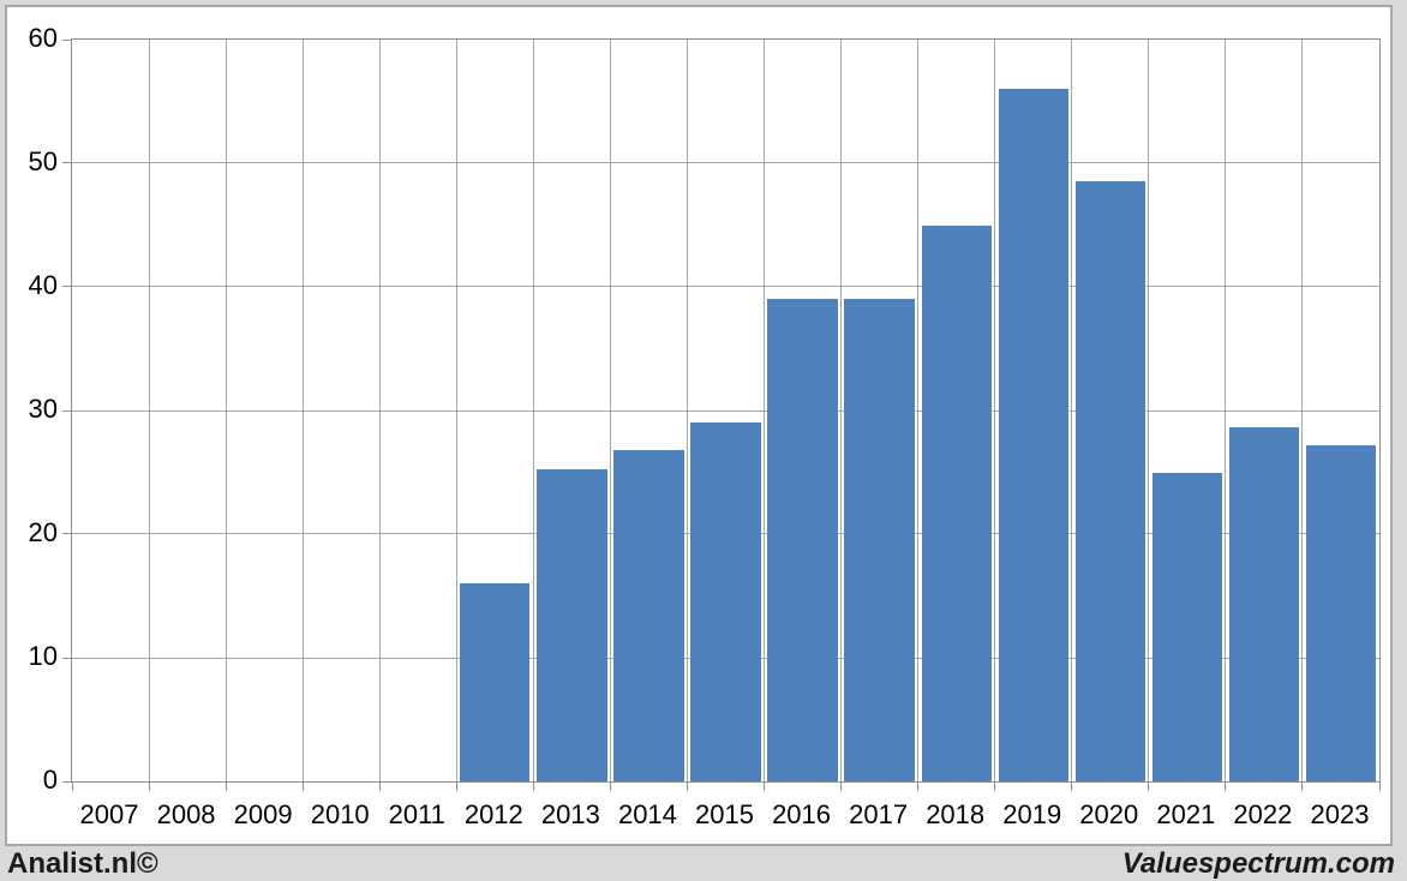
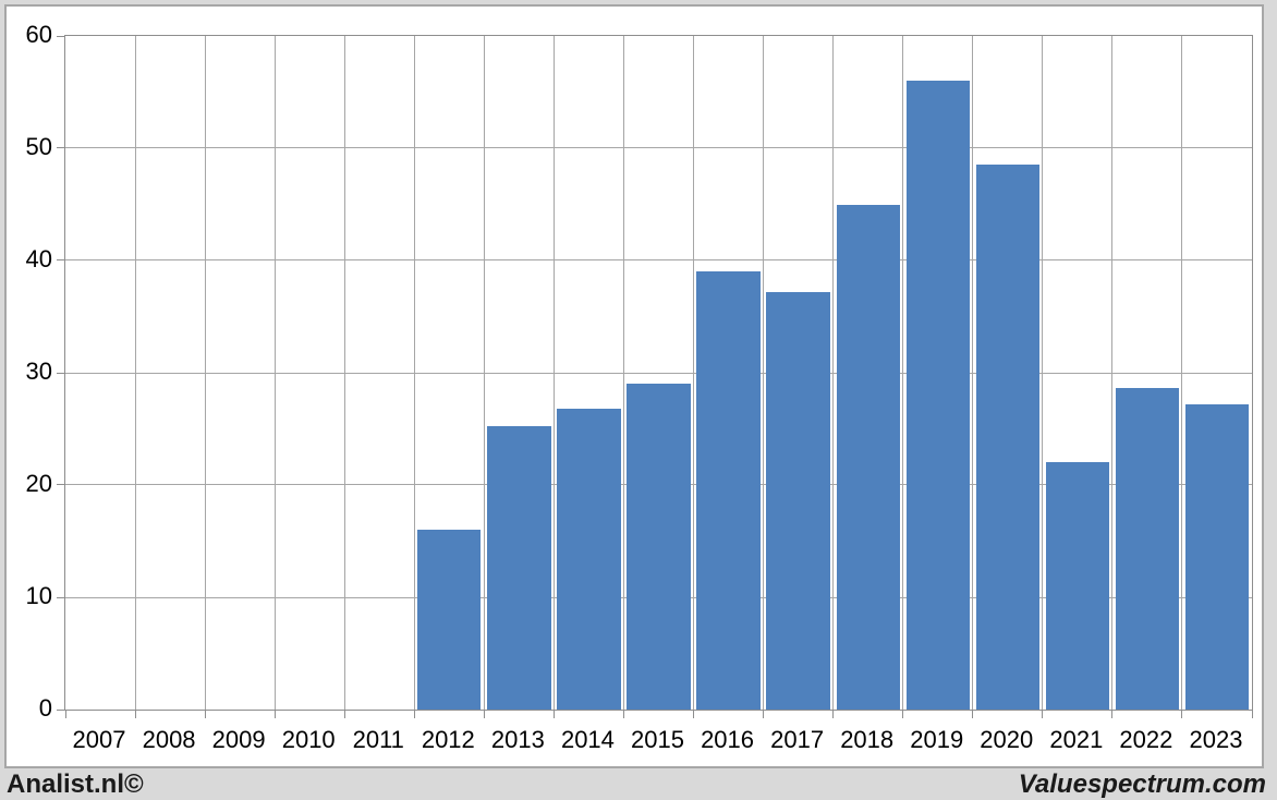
2017: 39.0 -> 37.2
2021: 25.0 -> 22.0
